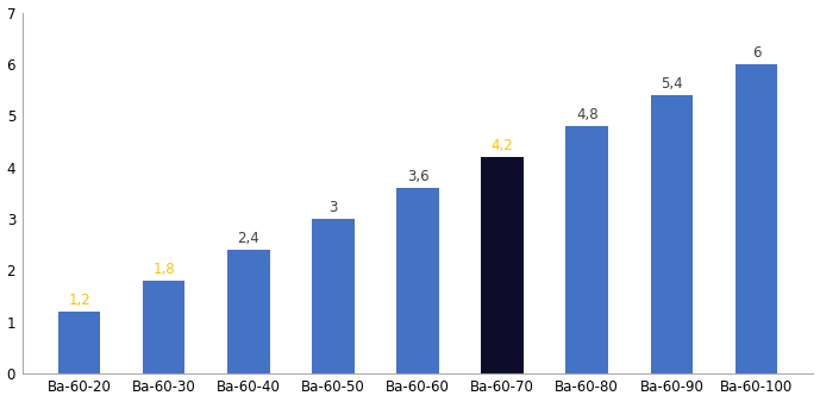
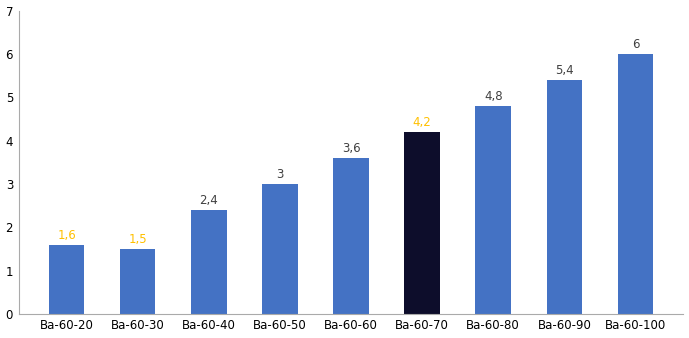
Ba-60-20: 1,2 -> 1,6
Ba-60-30: 1,8 -> 1,5
